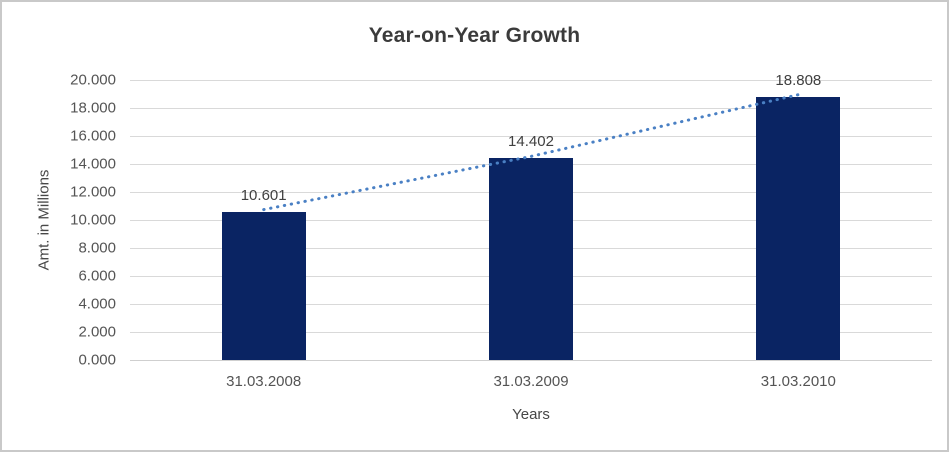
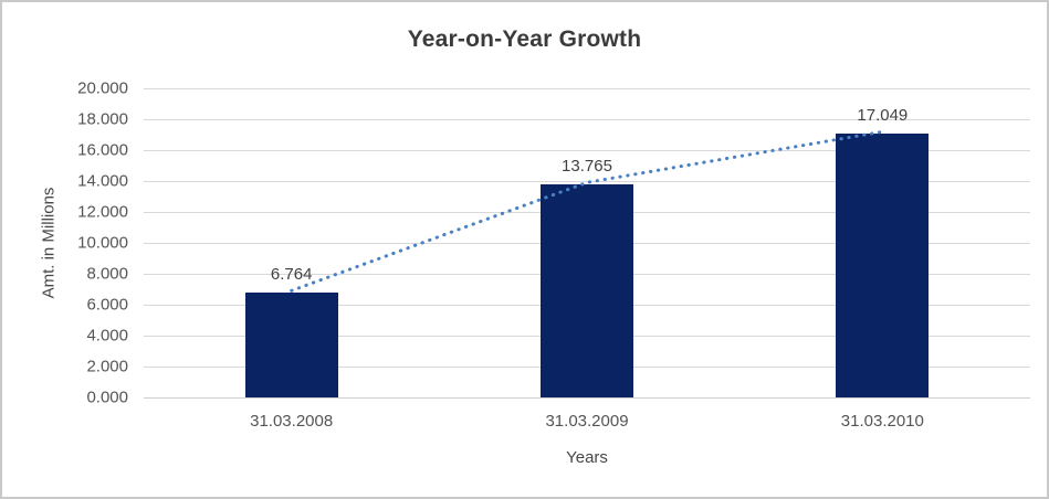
31.03.2008: 10.601 -> 6.764
31.03.2009: 14.402 -> 13.765
31.03.2010: 18.808 -> 17.049
